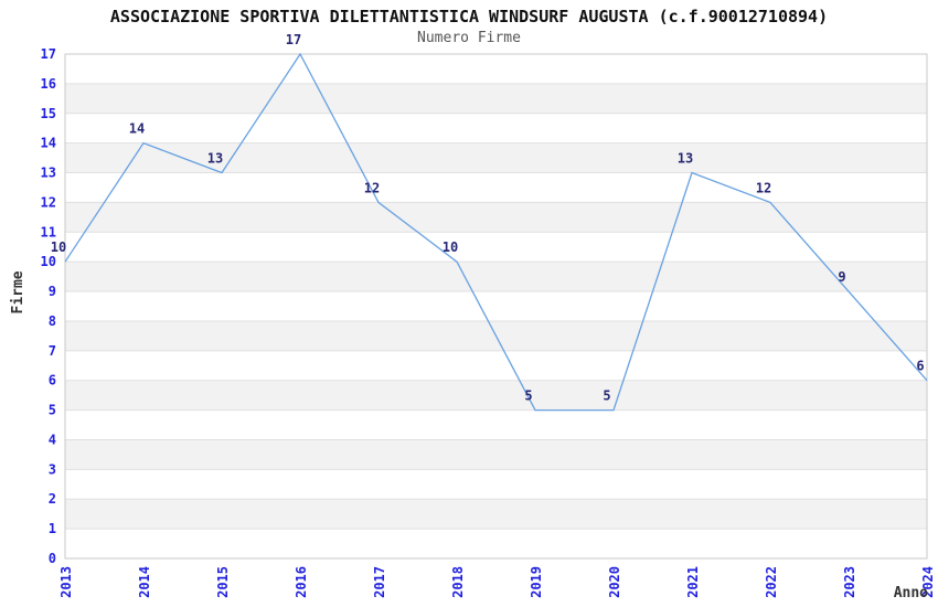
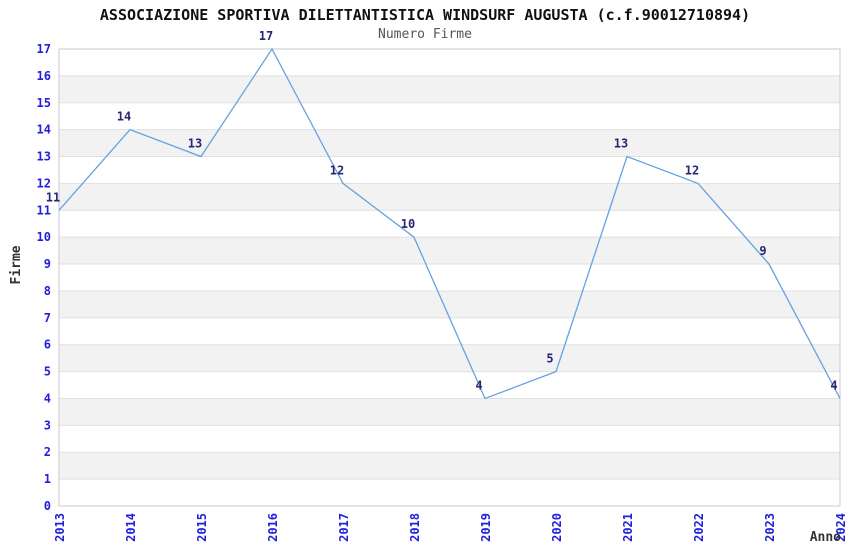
2013: 10 -> 11
2019: 5 -> 4
2024: 6 -> 4
